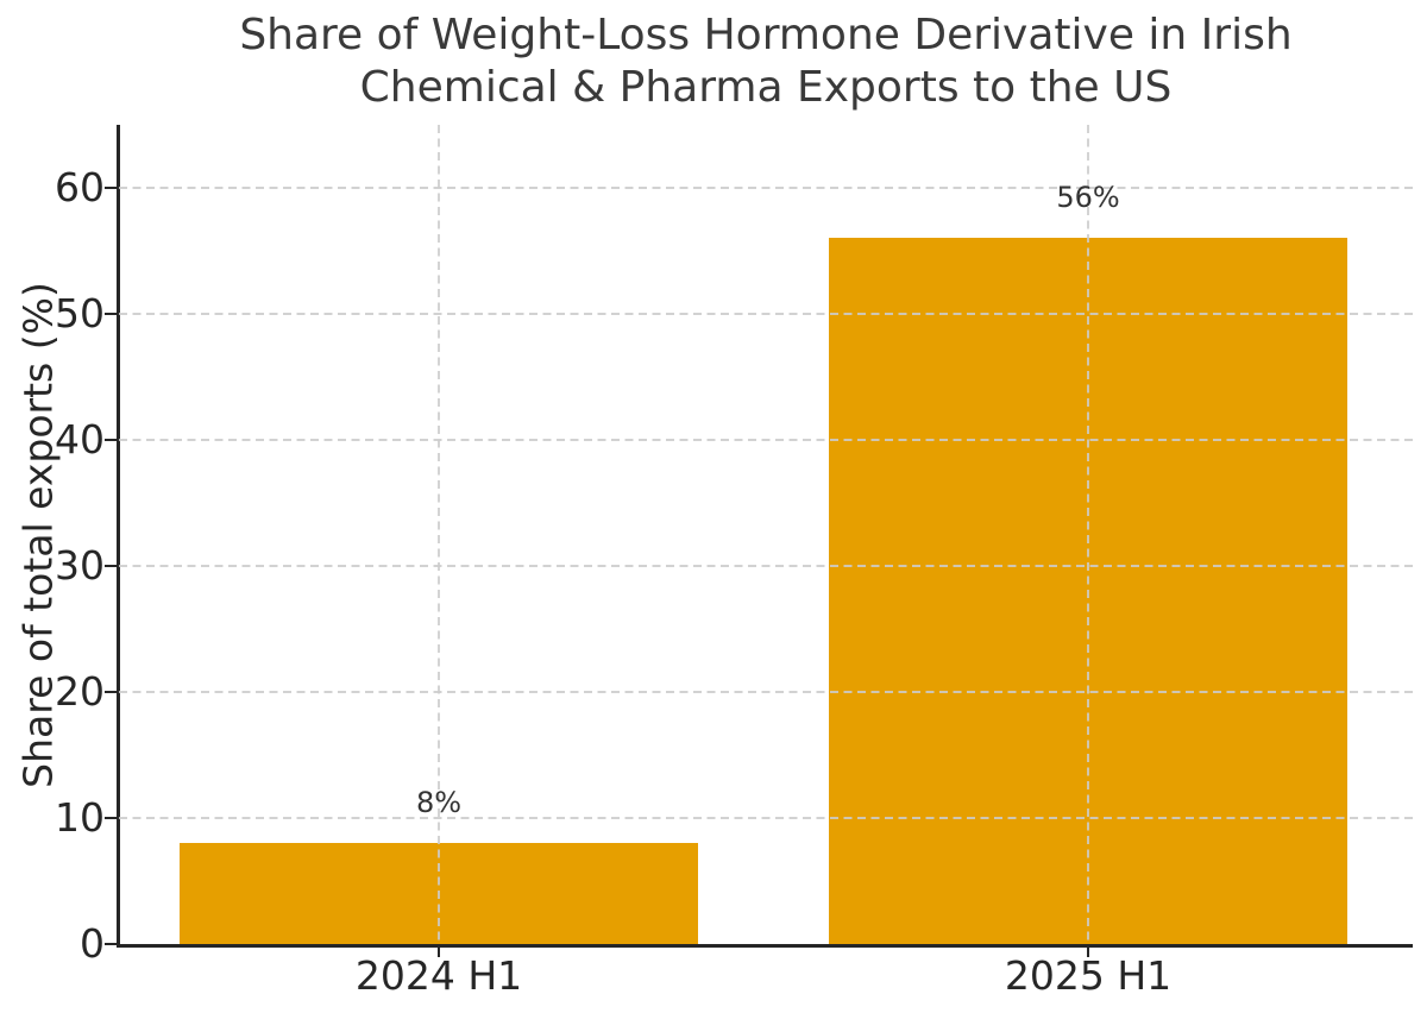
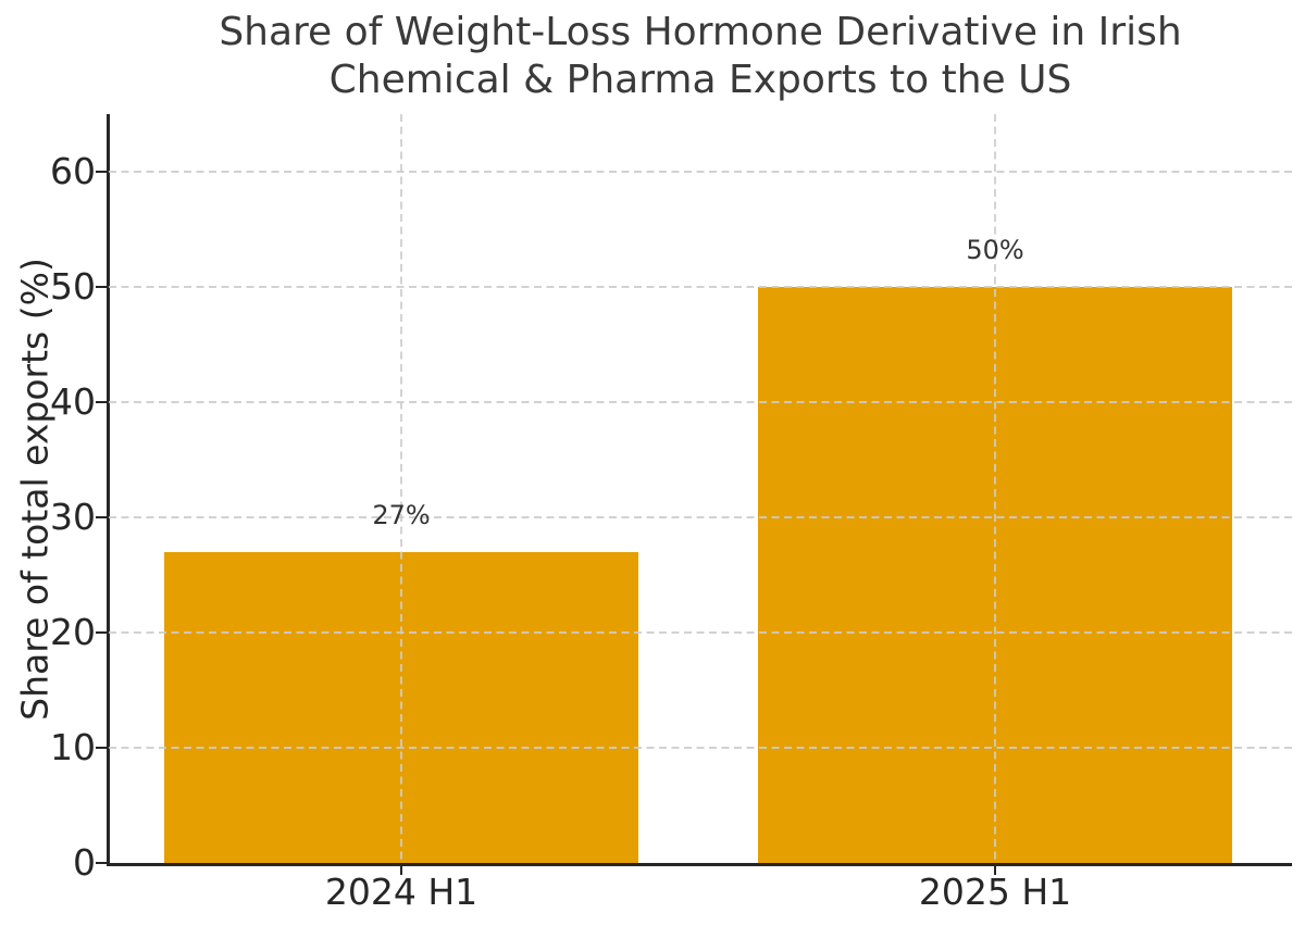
2024 H1: 8% -> 27%
2025 H1: 56% -> 50%
